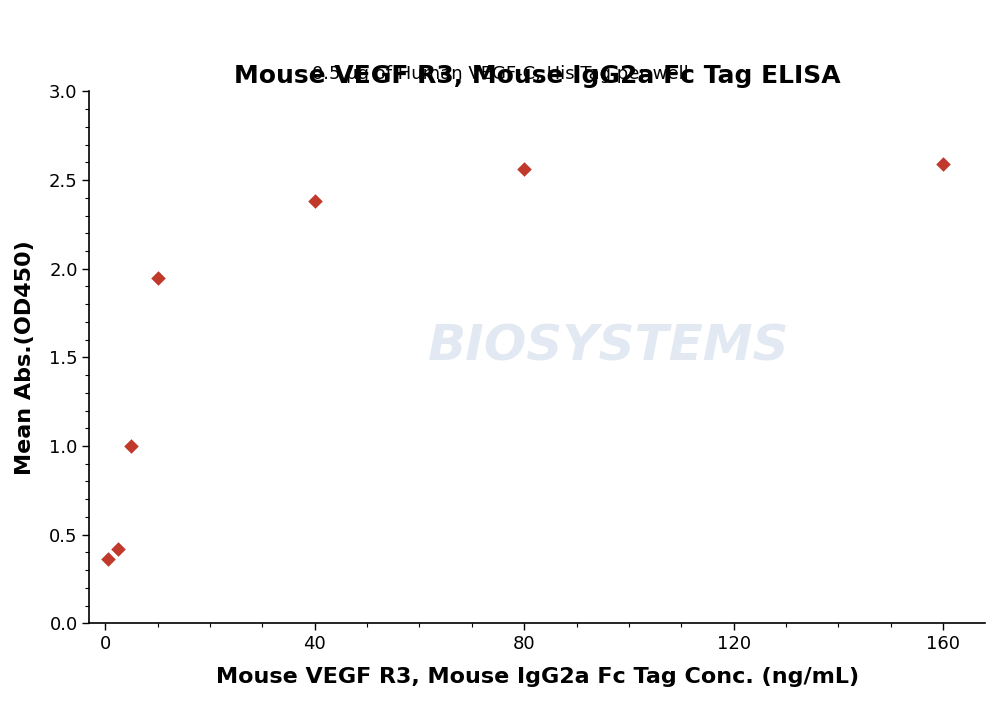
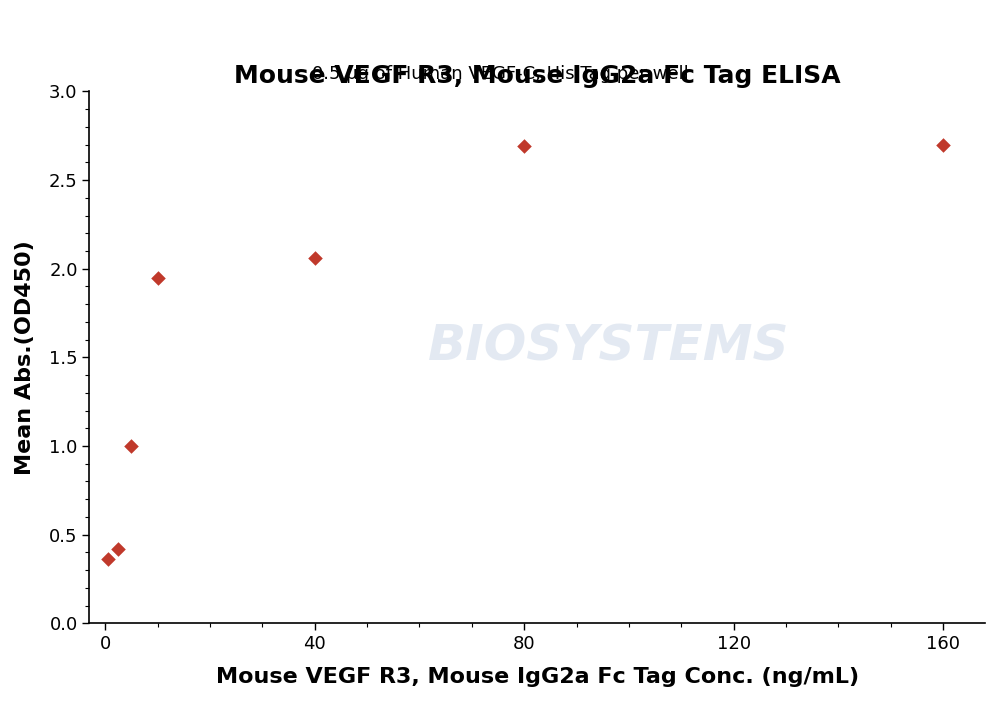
40: 2.38 -> 2.06
80: 2.56 -> 2.69
160: 2.59 -> 2.70
